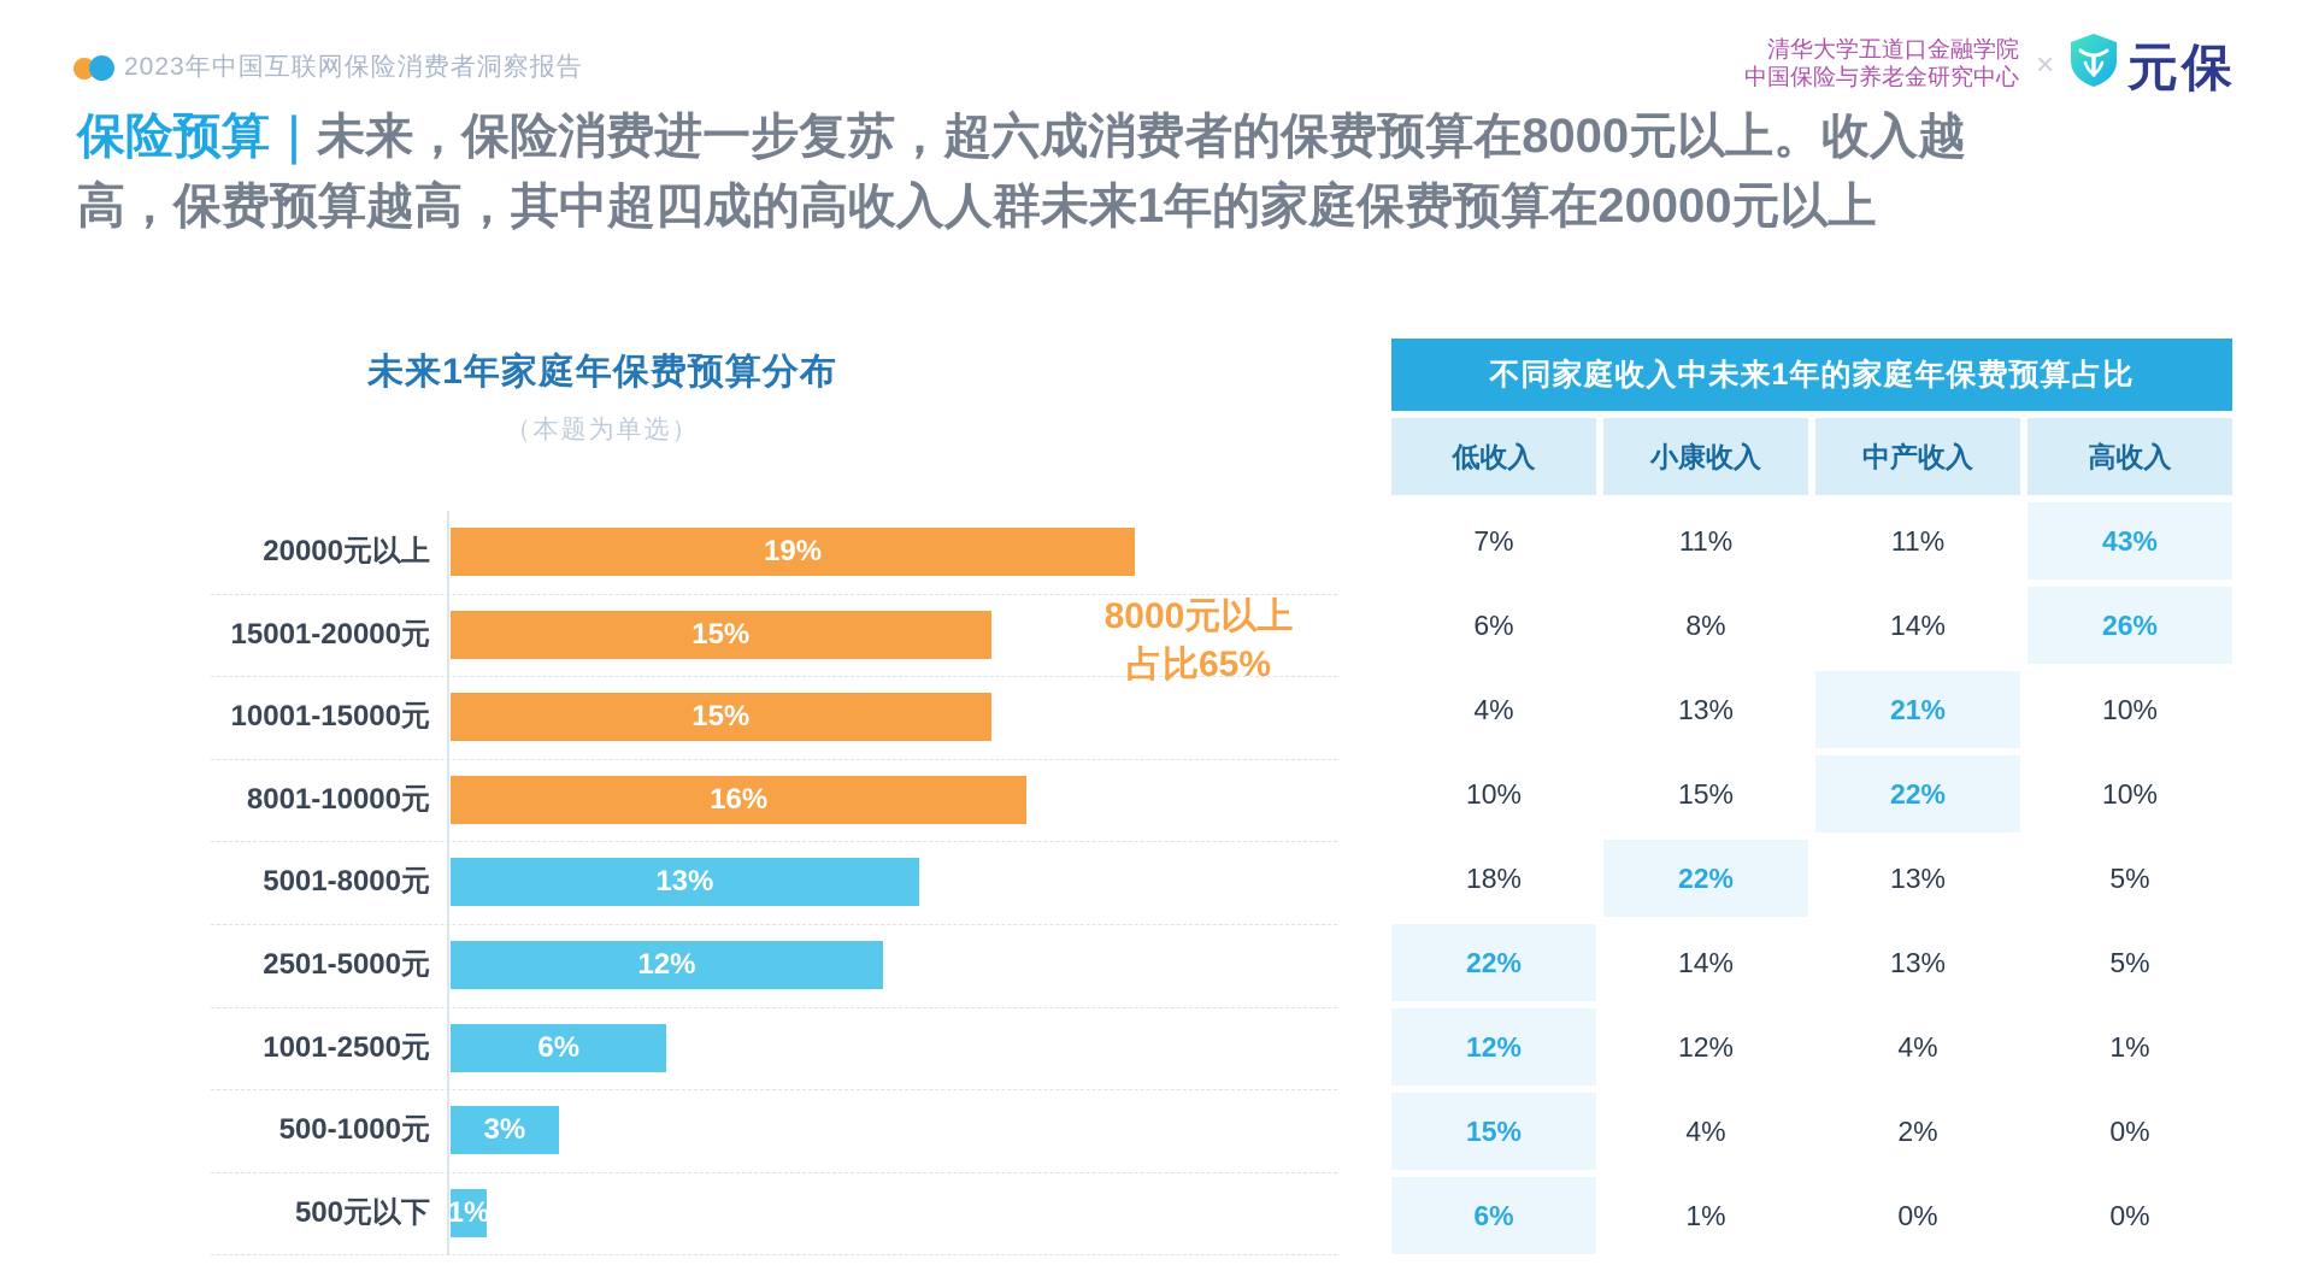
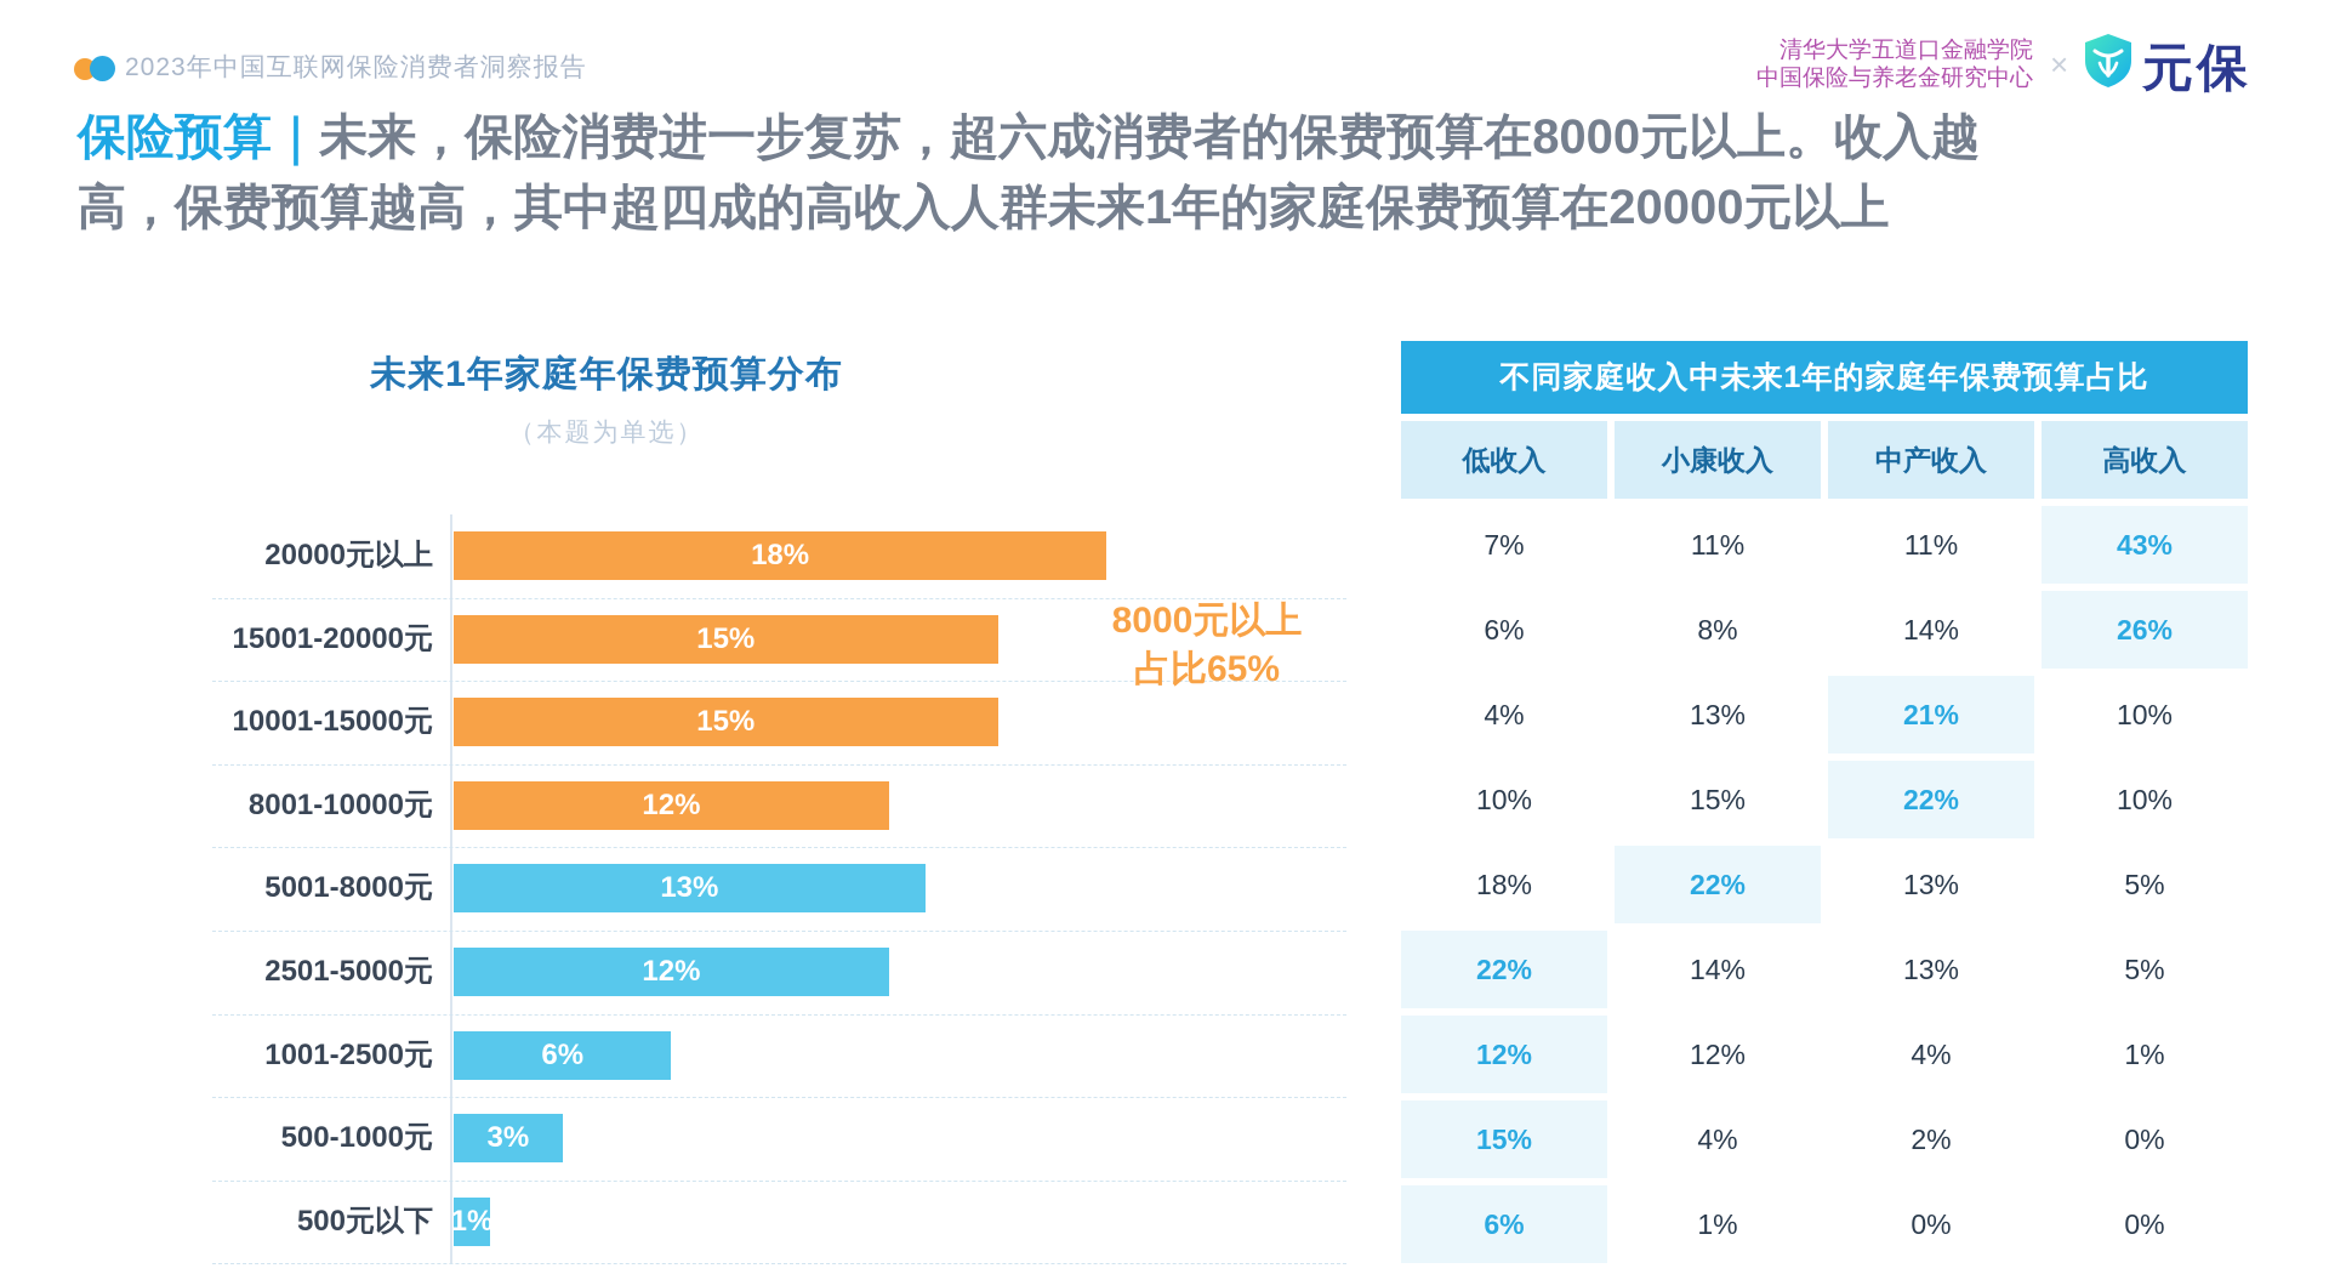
20000元以上: 19% -> 18%
8001-10000元: 16% -> 12%
